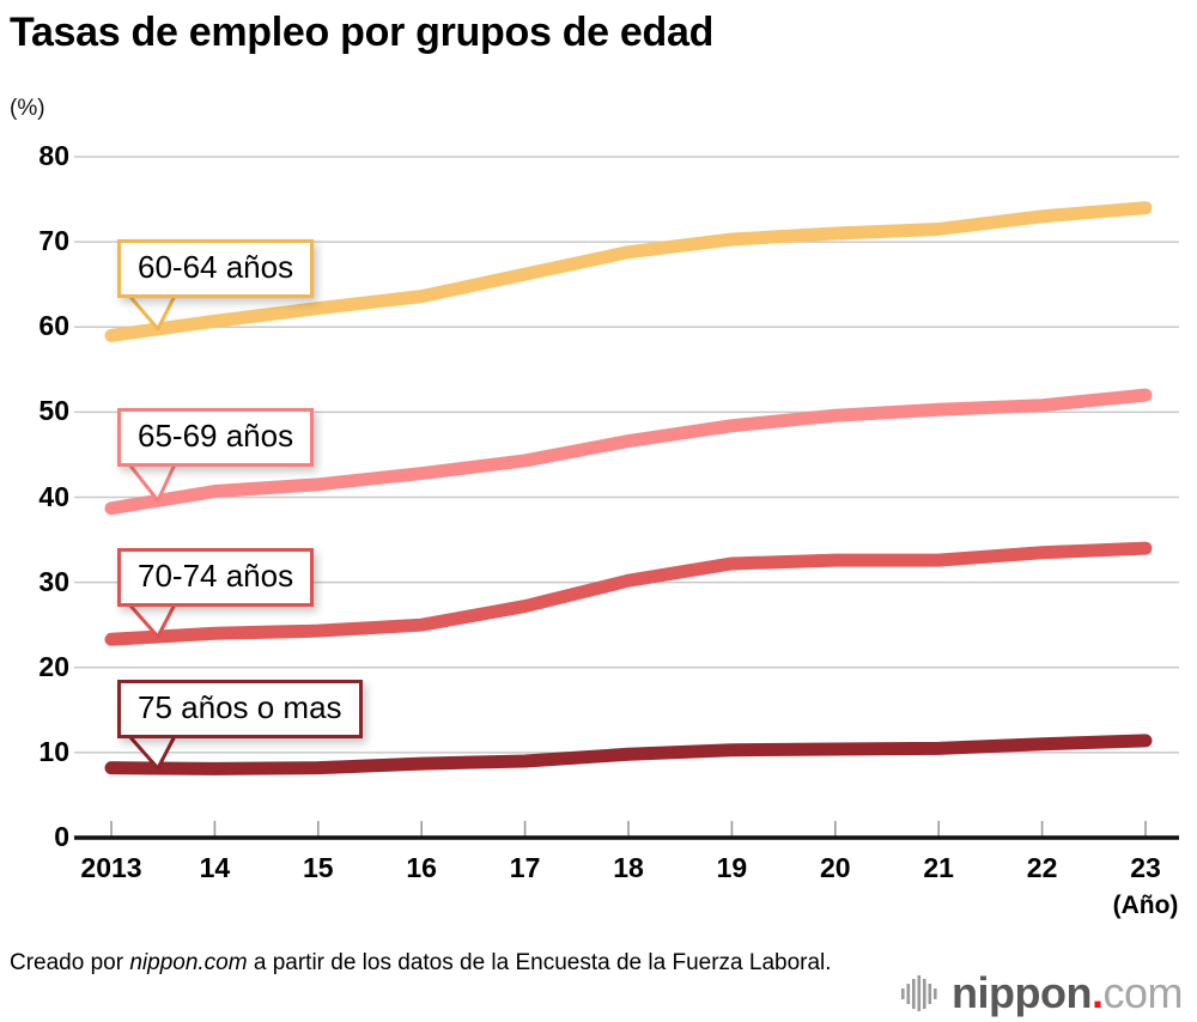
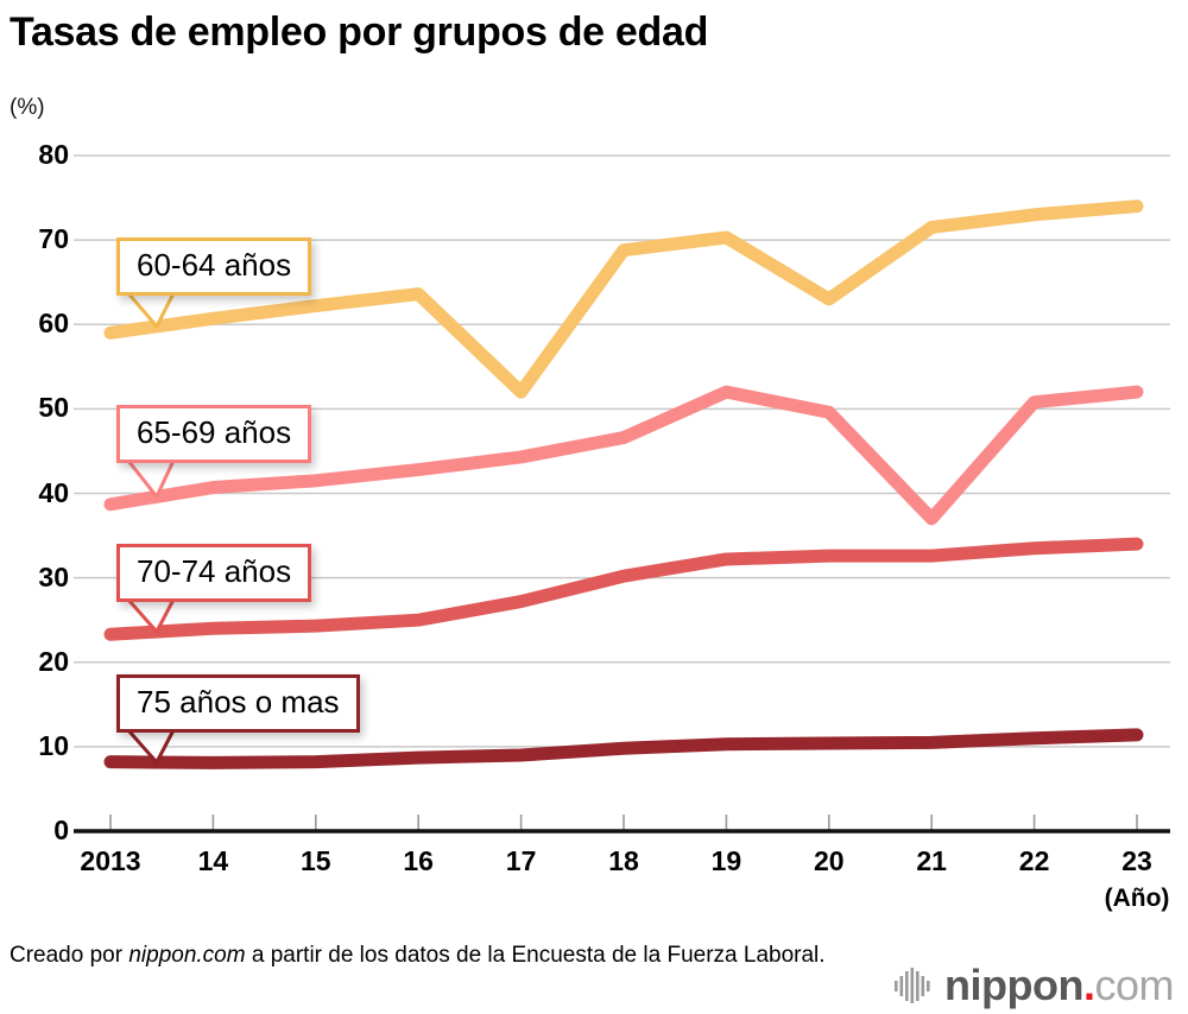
60-64 años/17: 66 -> 52
65-69 años/19: 48 -> 52
60-64 años/20: 71 -> 63
65-69 años/21: 50 -> 37
